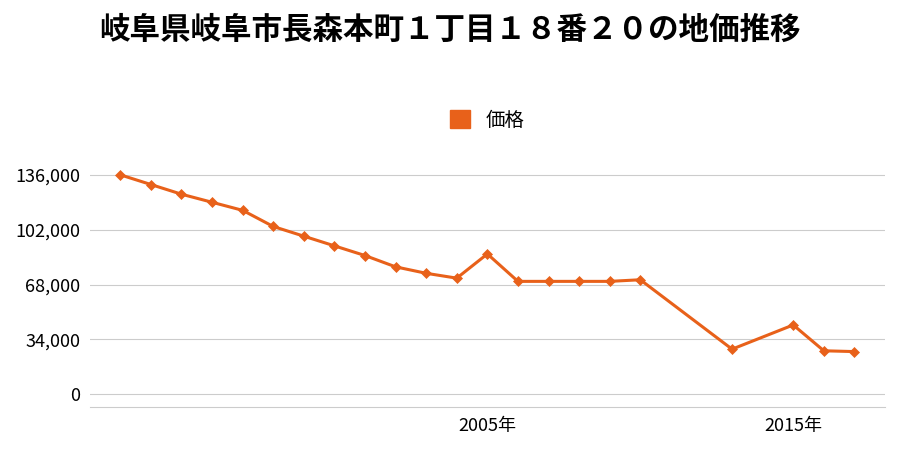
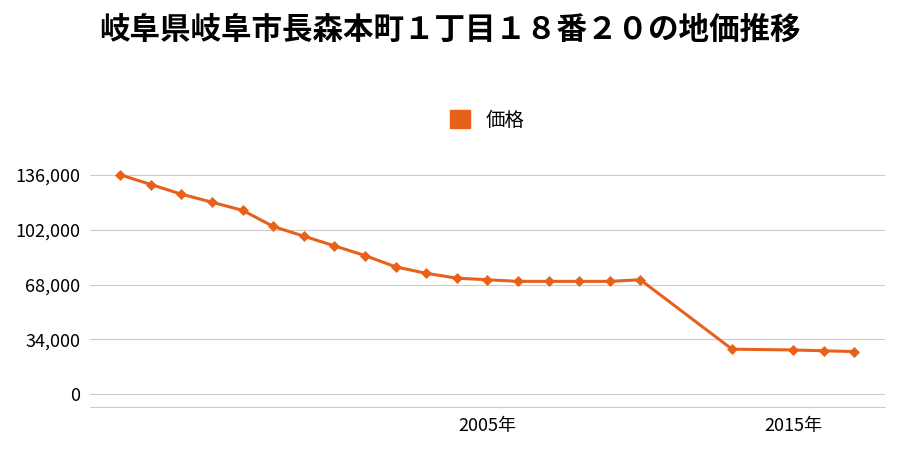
2005年: 87,000 -> 71,000
2015年: 43,000 -> 28,000
